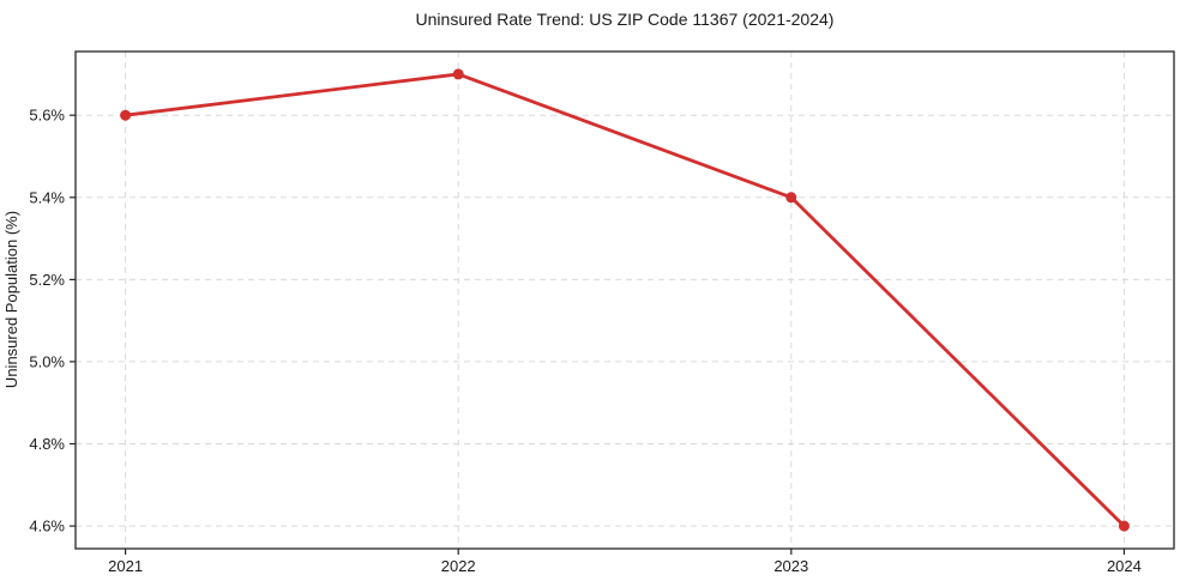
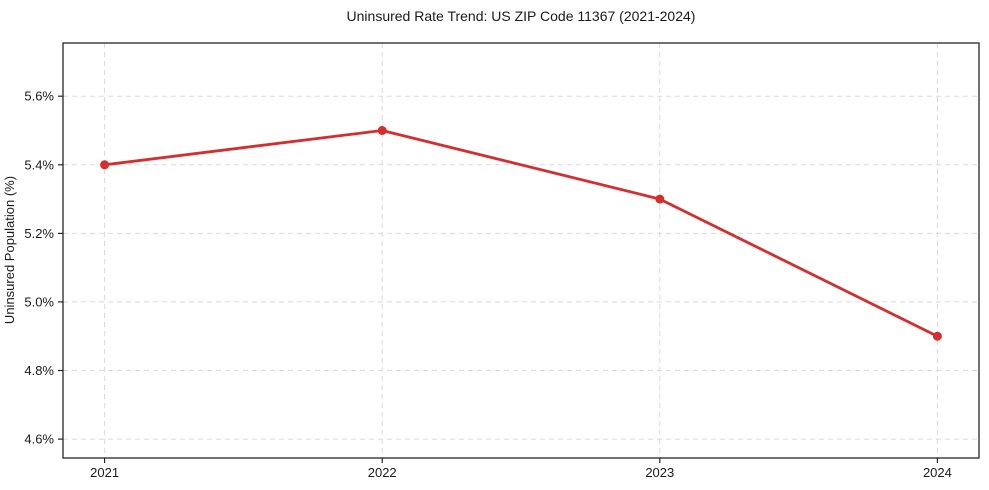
2021: 5.6% -> 5.4%
2022: 5.7% -> 5.5%
2023: 5.4% -> 5.3%
2024: 4.6% -> 4.9%
